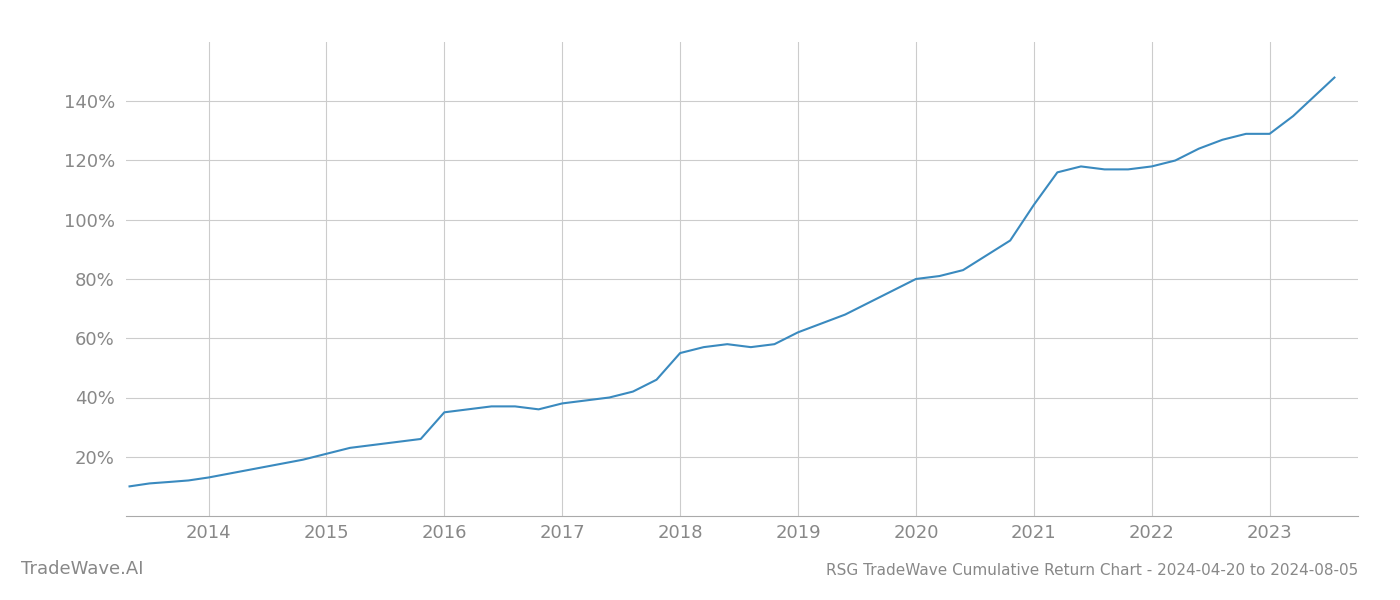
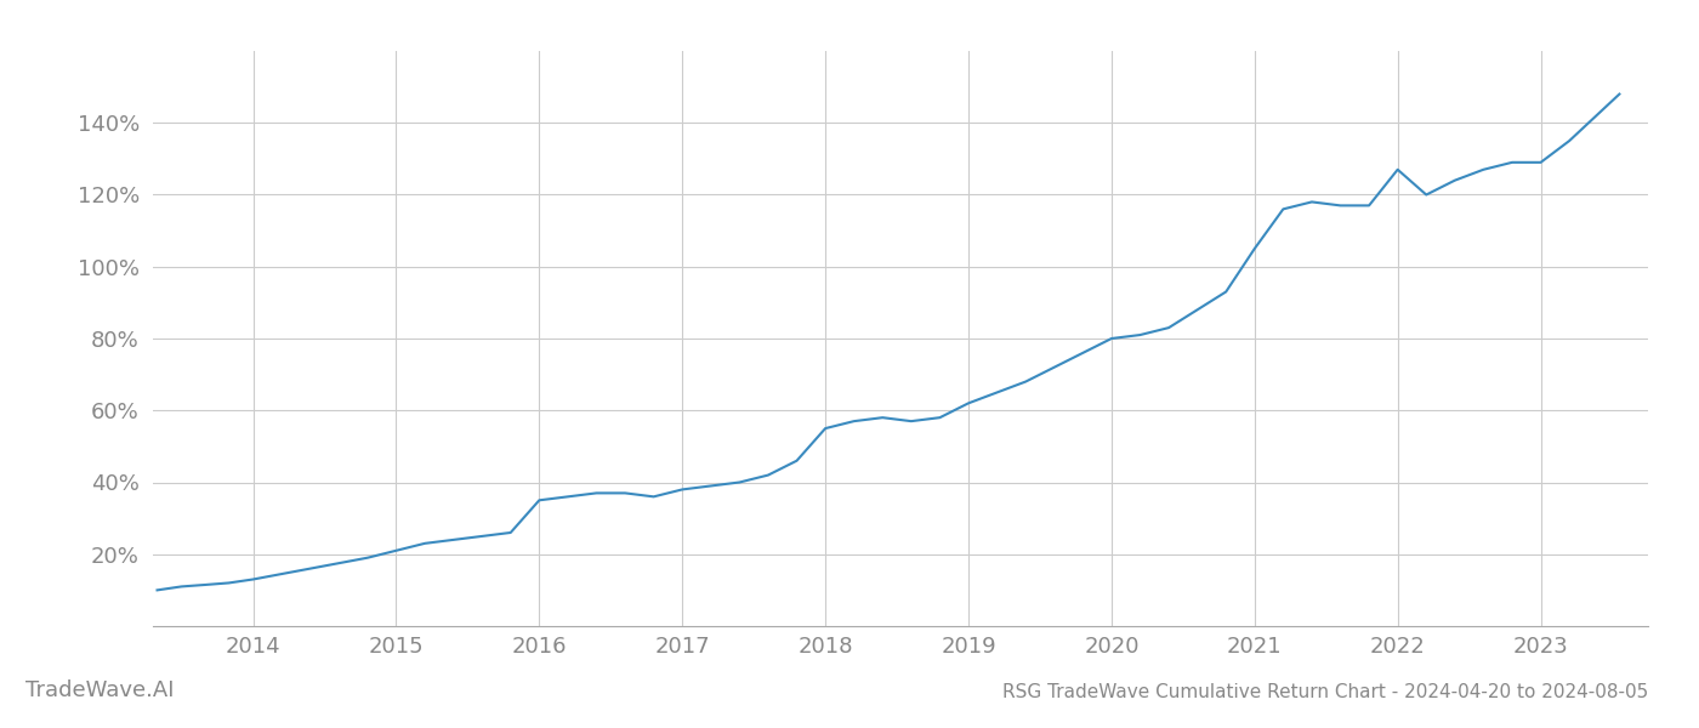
2022: 118.0% -> 127.0%
